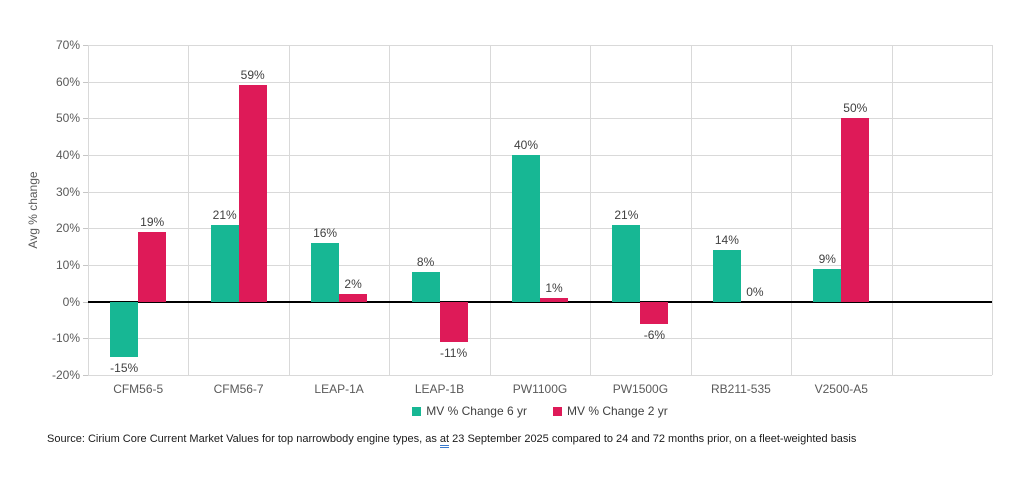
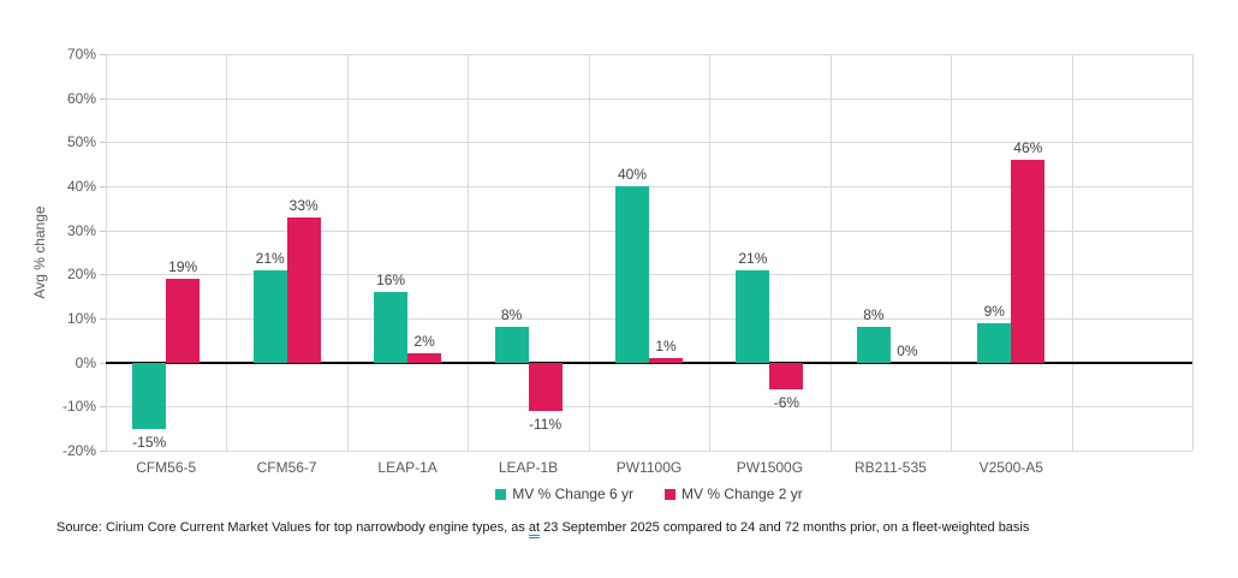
MV % Change 2 yr/CFM56-7: 59% -> 33%
MV % Change 6 yr/RB211-535: 14% -> 8%
MV % Change 2 yr/V2500-A5: 50% -> 46%
